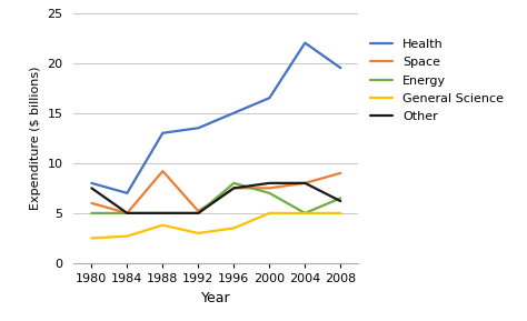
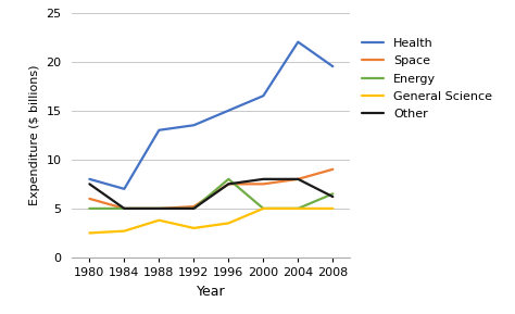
Space/1988: 9.2 -> 5.0
Energy/2000: 7.0 -> 5.0
